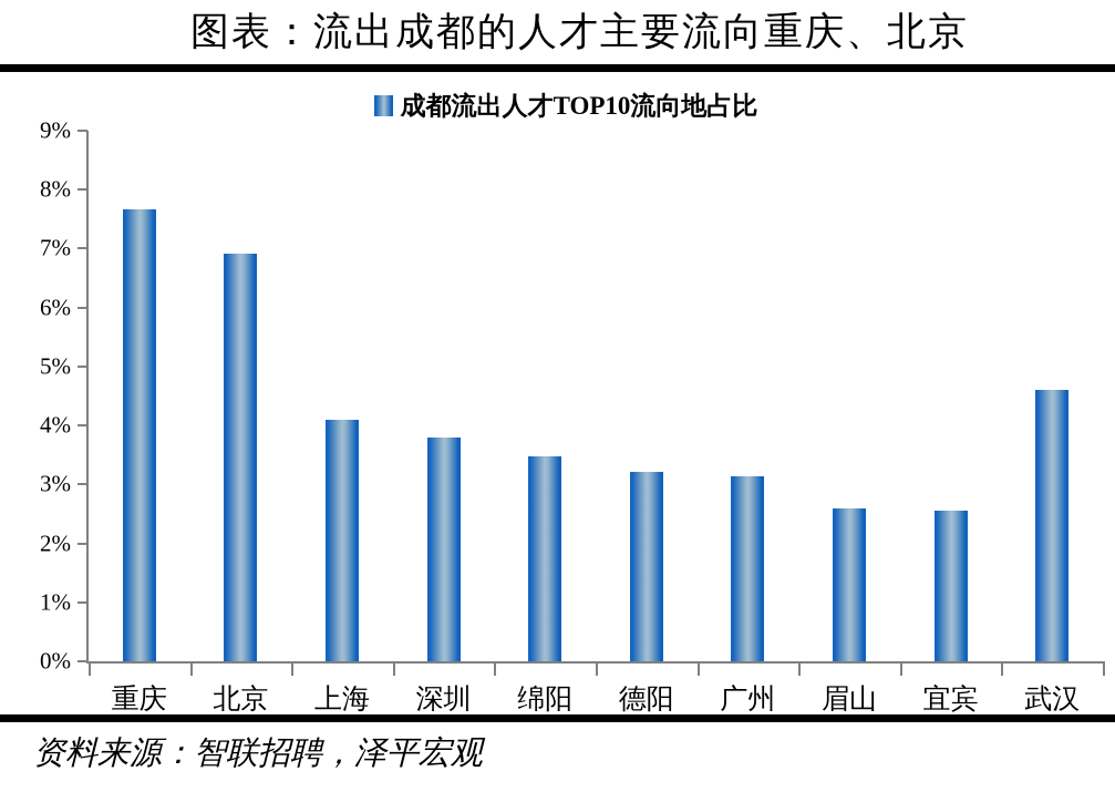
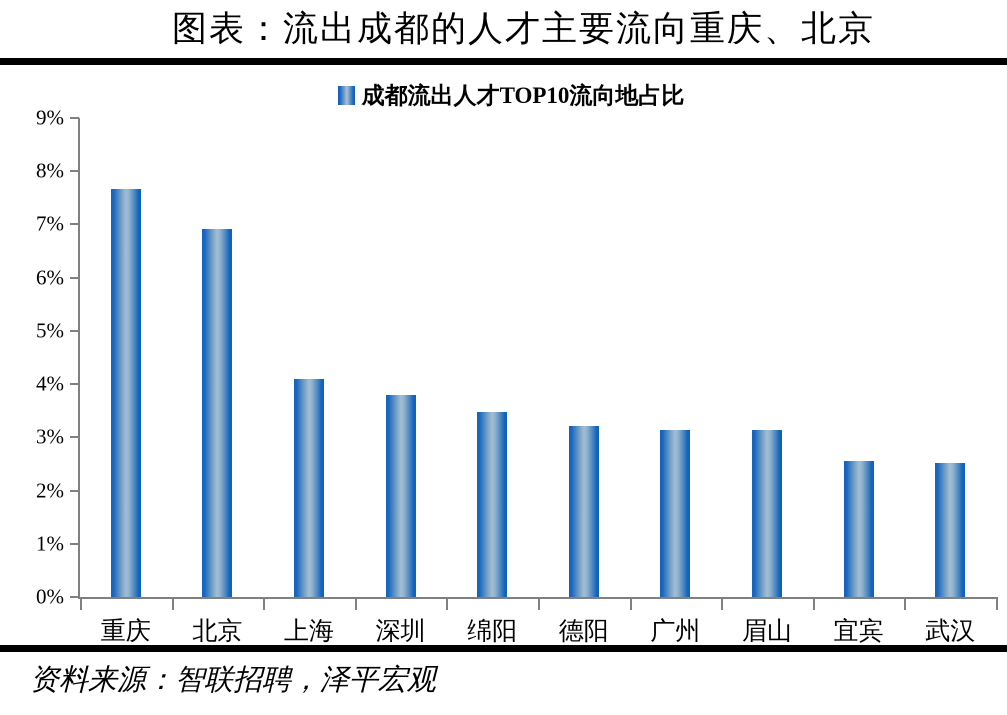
眉山: 2.6% -> 3.1%
武汉: 4.6% -> 2.5%
